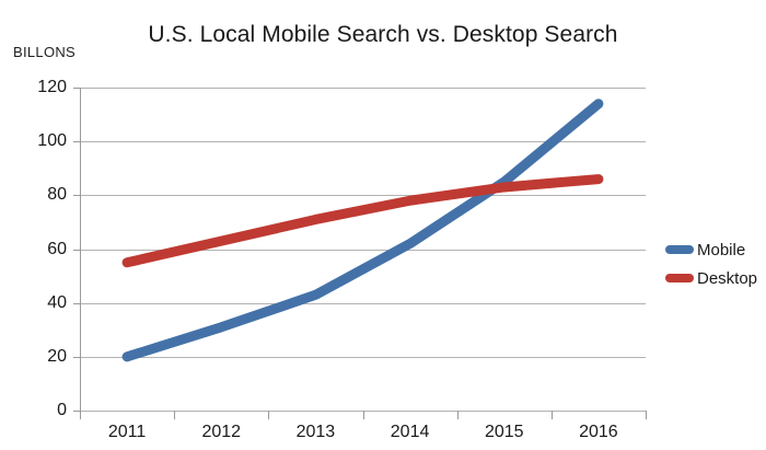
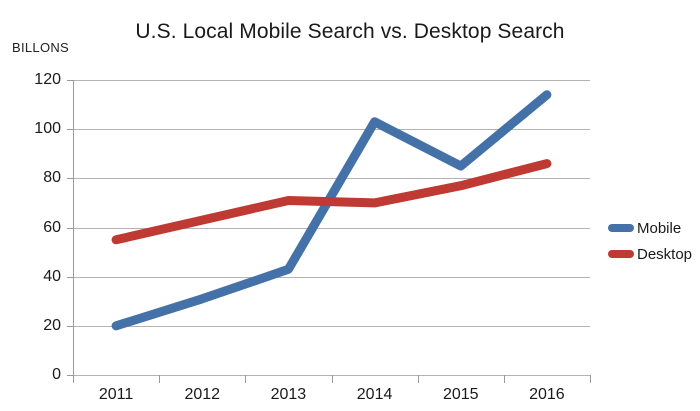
Mobile/2014: 62 -> 103
Desktop/2014: 78 -> 70
Desktop/2015: 83 -> 77
